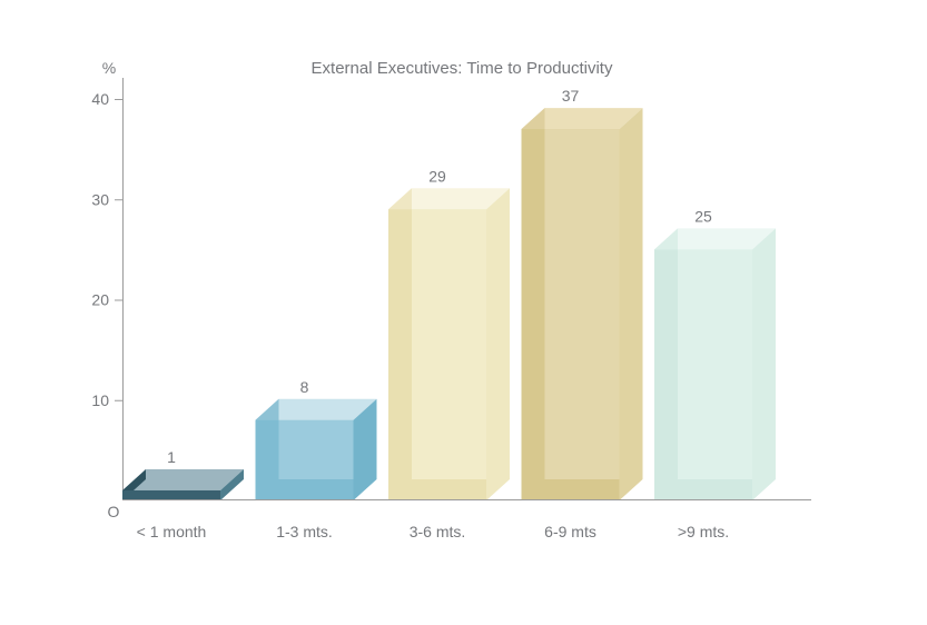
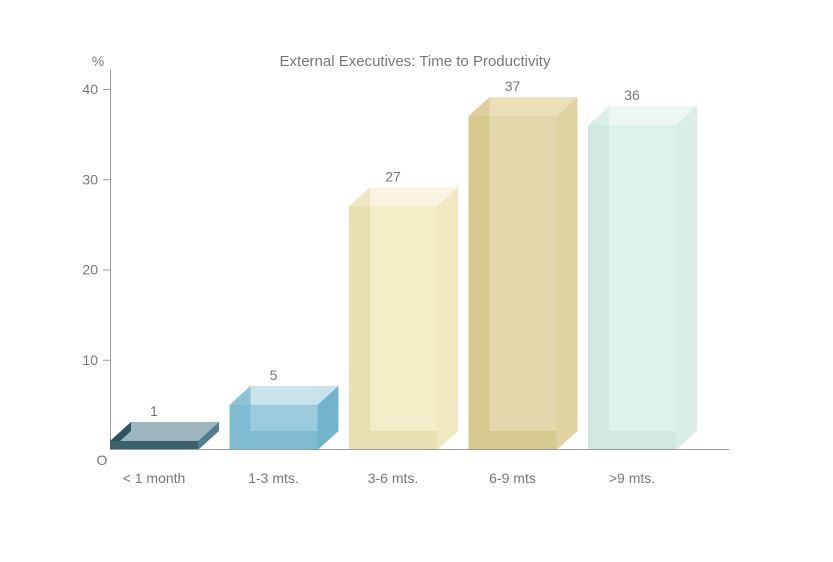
1-3 mts.: 8 -> 5
3-6 mts.: 29 -> 27
>9 mts.: 25 -> 36
